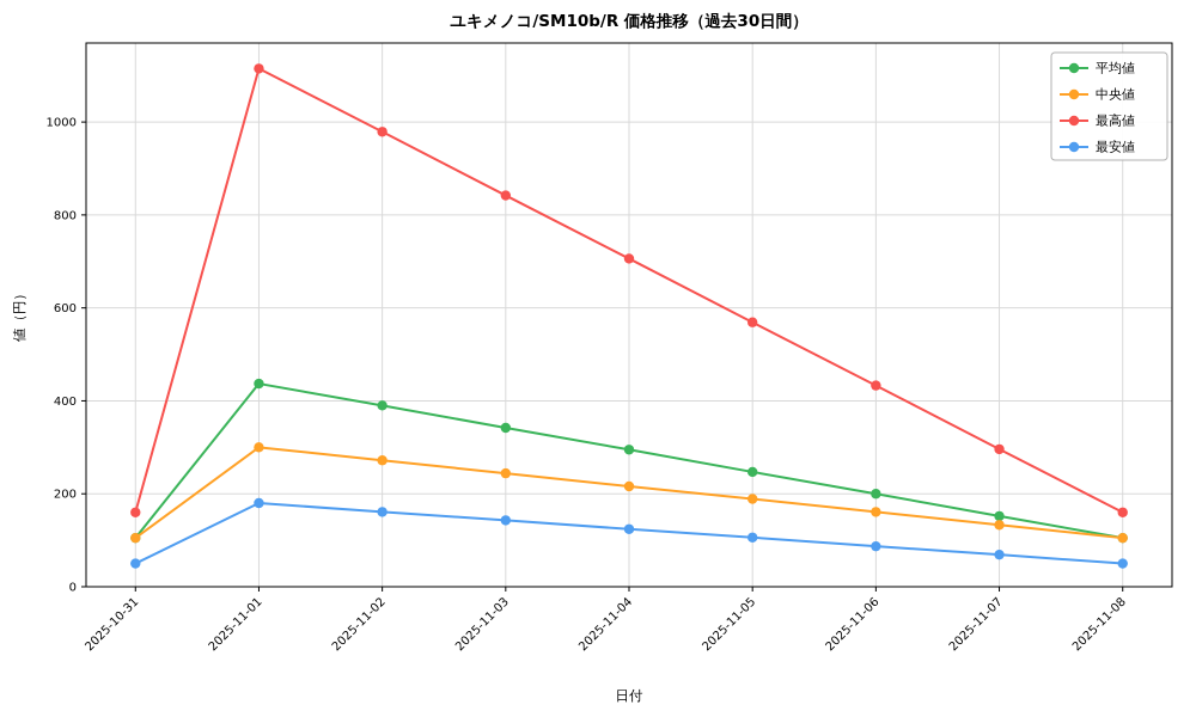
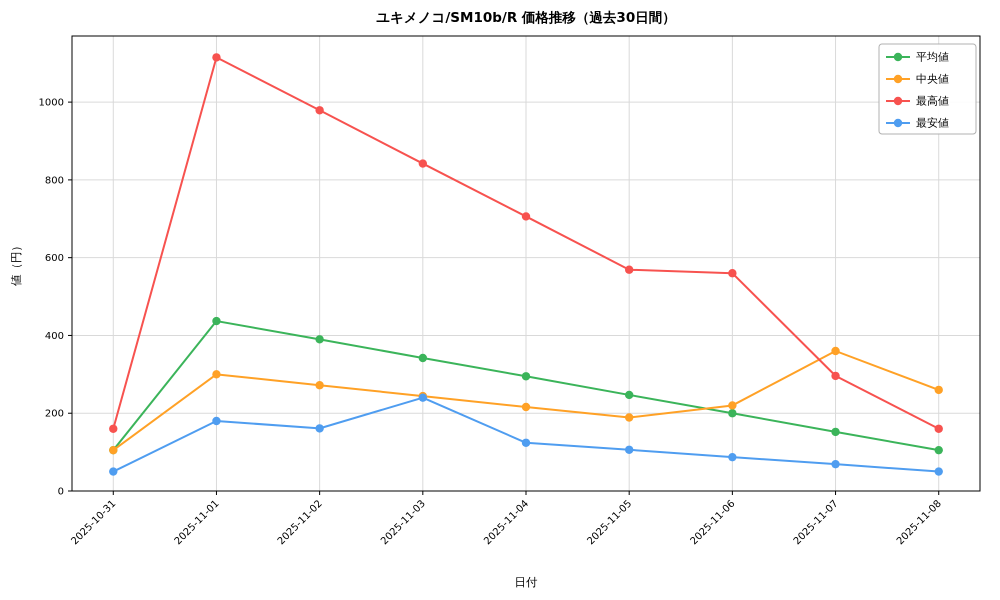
最安値/2025-11-03: 140 -> 240
中央値/2025-11-06: 160 -> 220
最高値/2025-11-06: 430 -> 560
中央値/2025-11-07: 130 -> 360
中央値/2025-11-08: 100 -> 260
